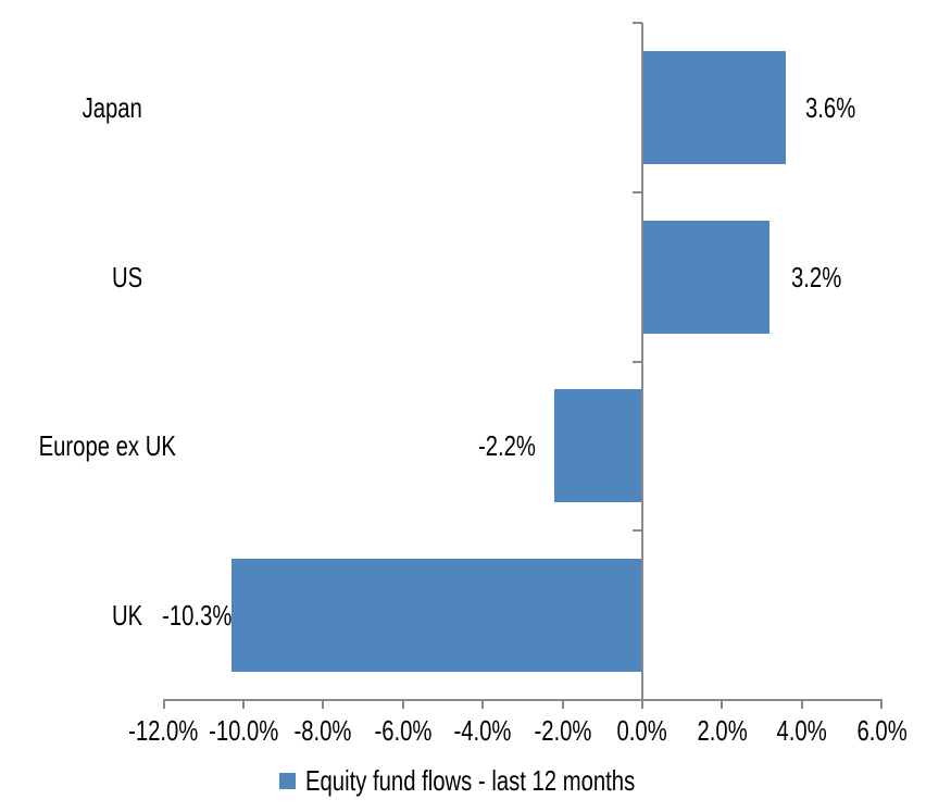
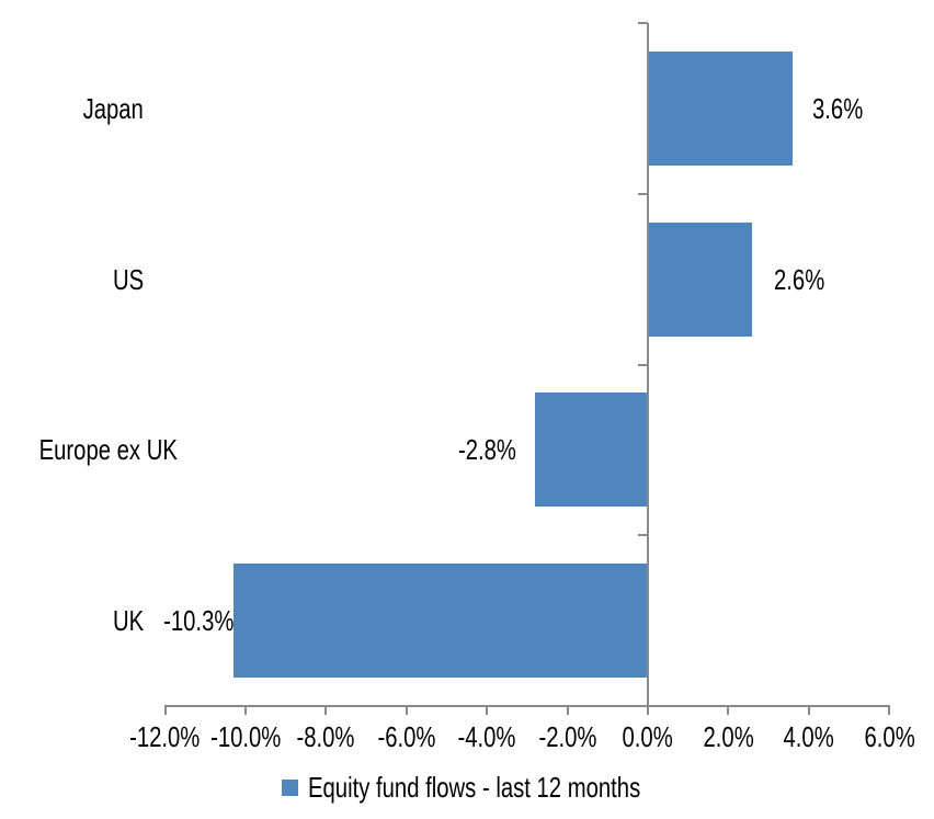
US: 3.2% -> 2.6%
Europe ex UK: -2.2% -> -2.8%
